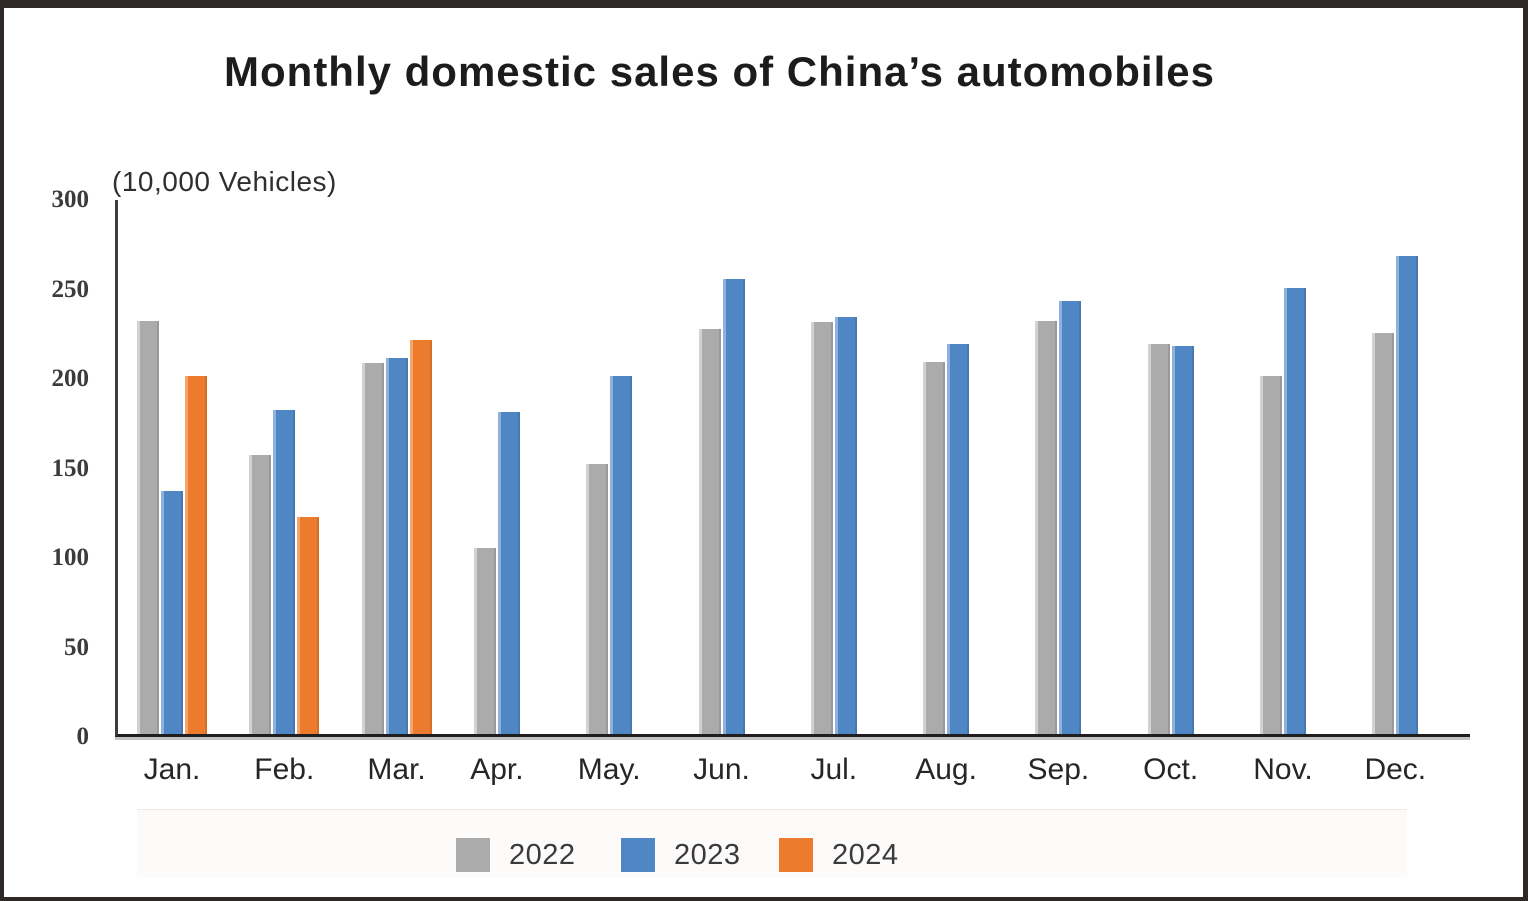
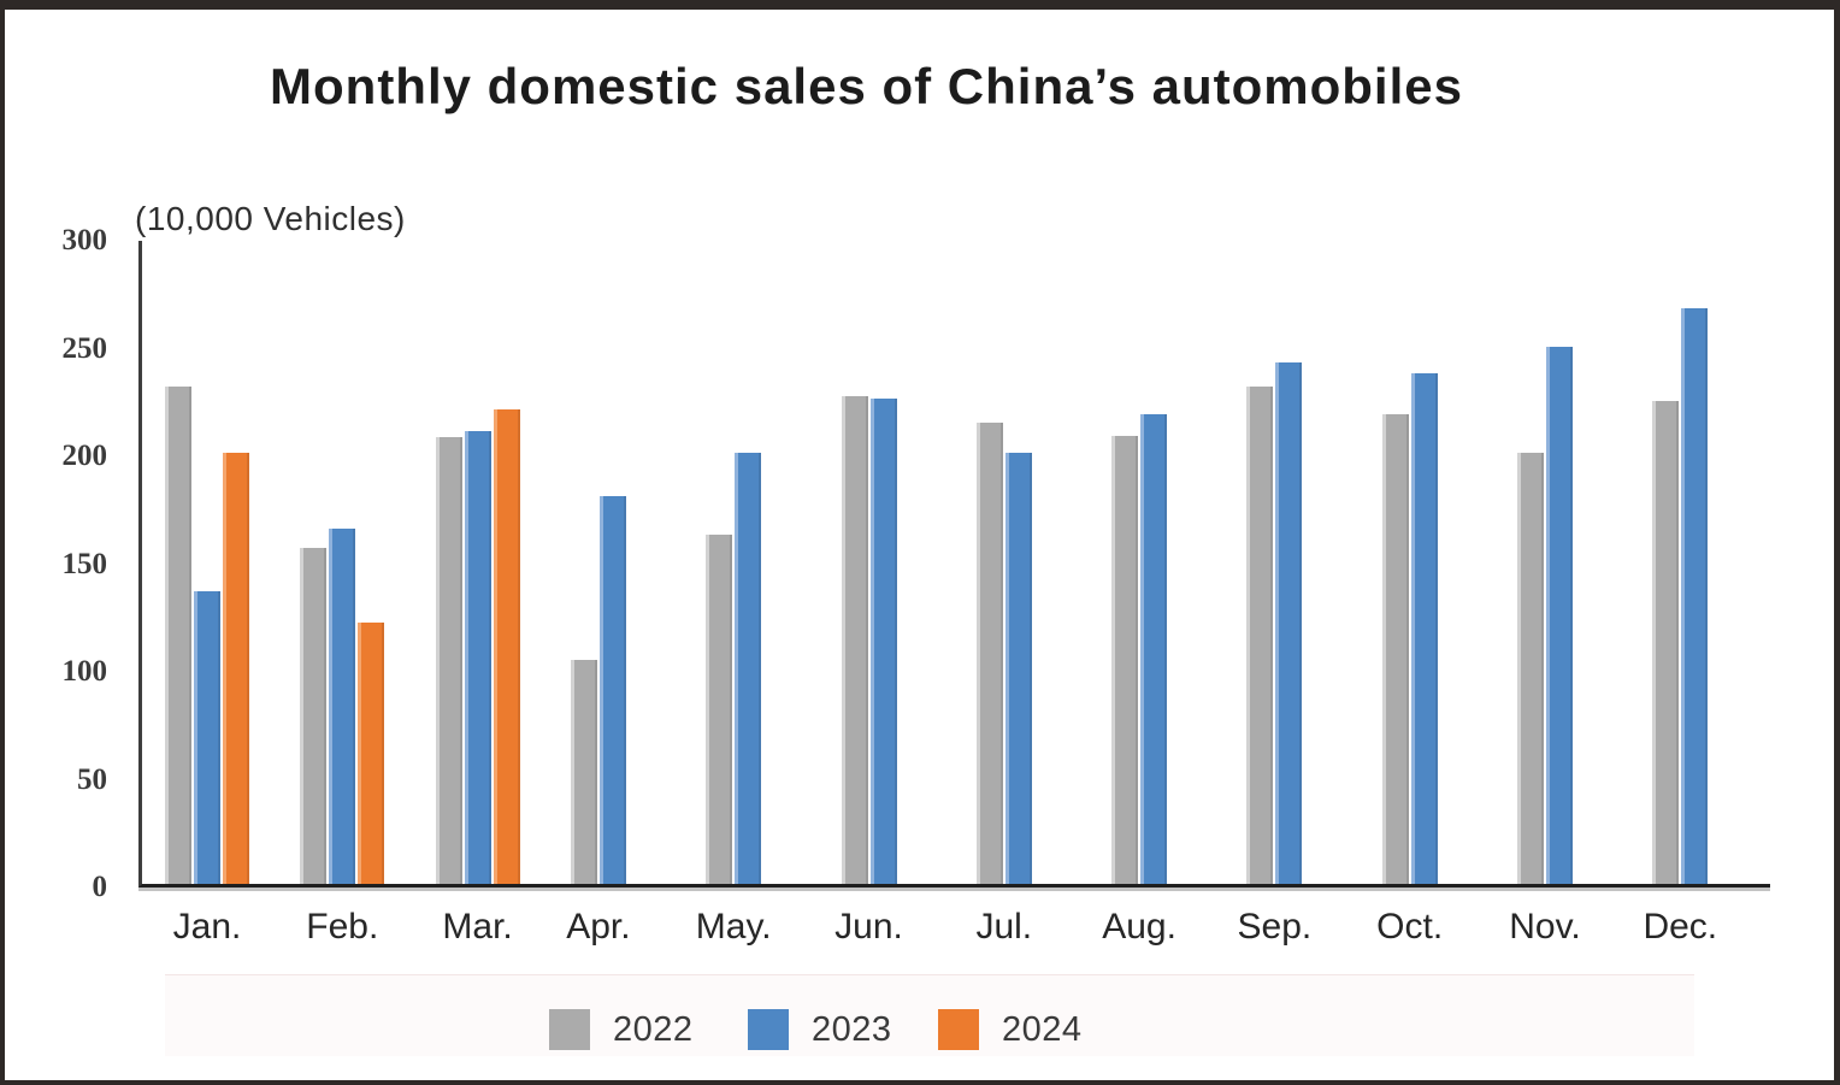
2023/Feb.: 181 -> 165
2022/May.: 151 -> 162
2023/Jun.: 254 -> 225
2022/Jul.: 230 -> 214
2023/Jul.: 233 -> 200
2023/Oct.: 217 -> 237
